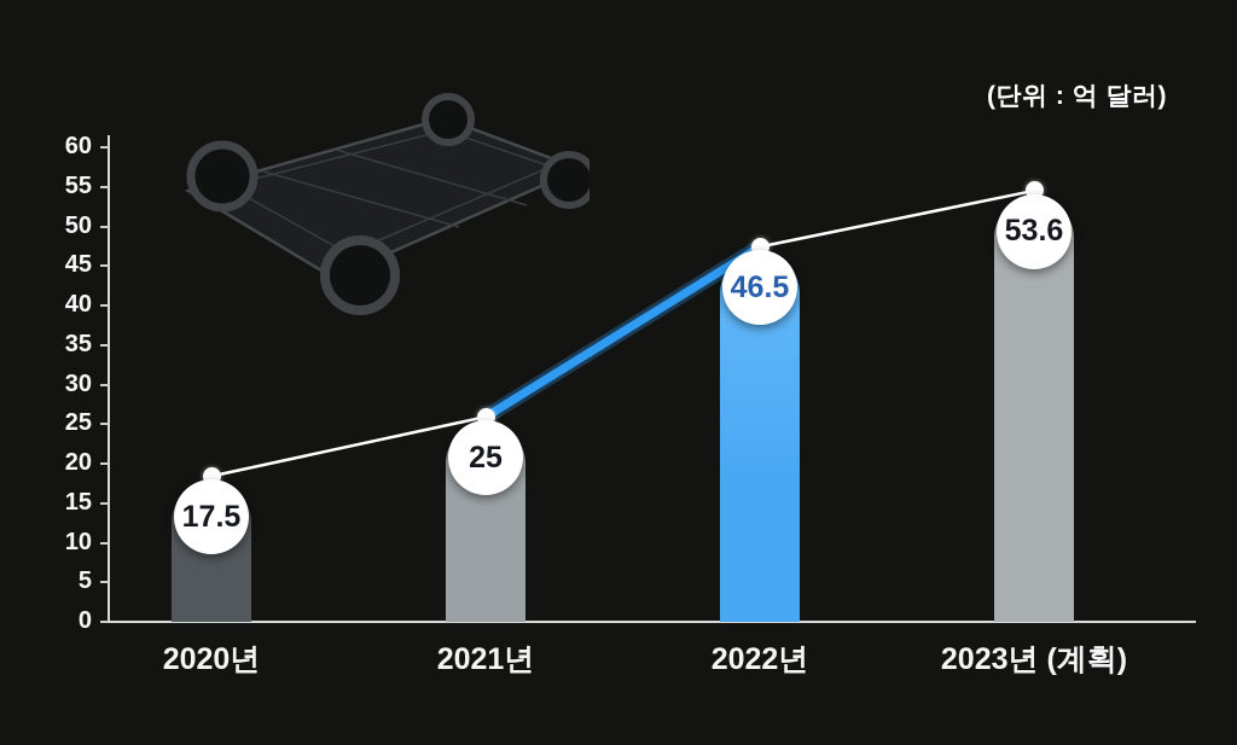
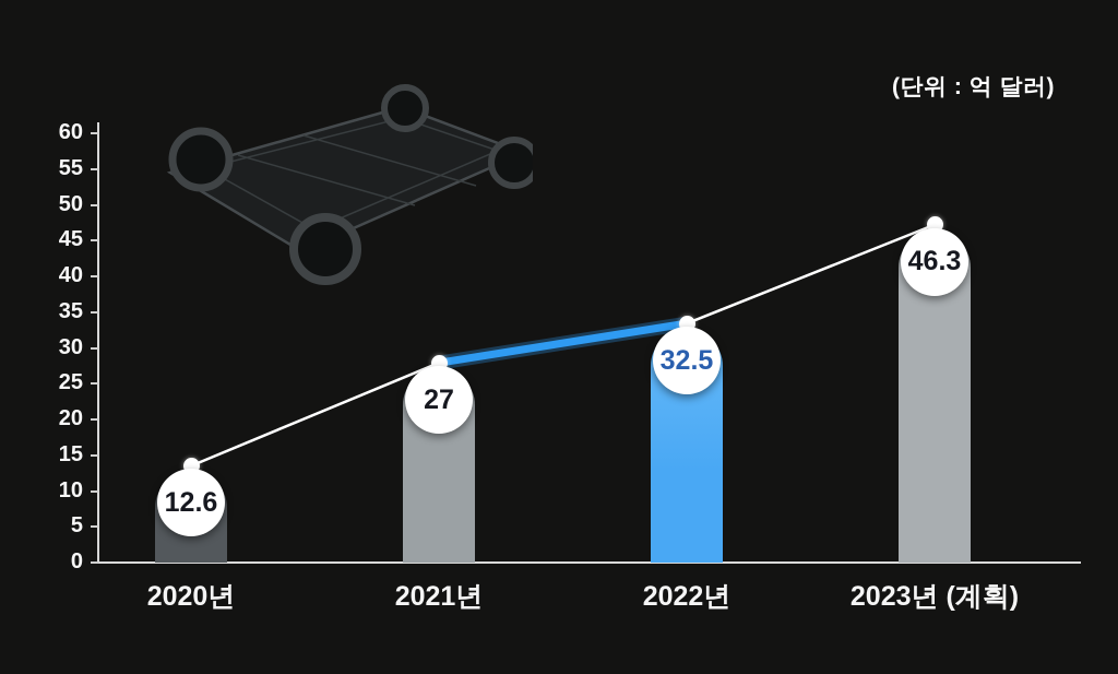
2020년: 17.5 -> 12.6
2021년: 25 -> 27
2022년: 46.5 -> 32.5
2023년 (계획): 53.6 -> 46.3
